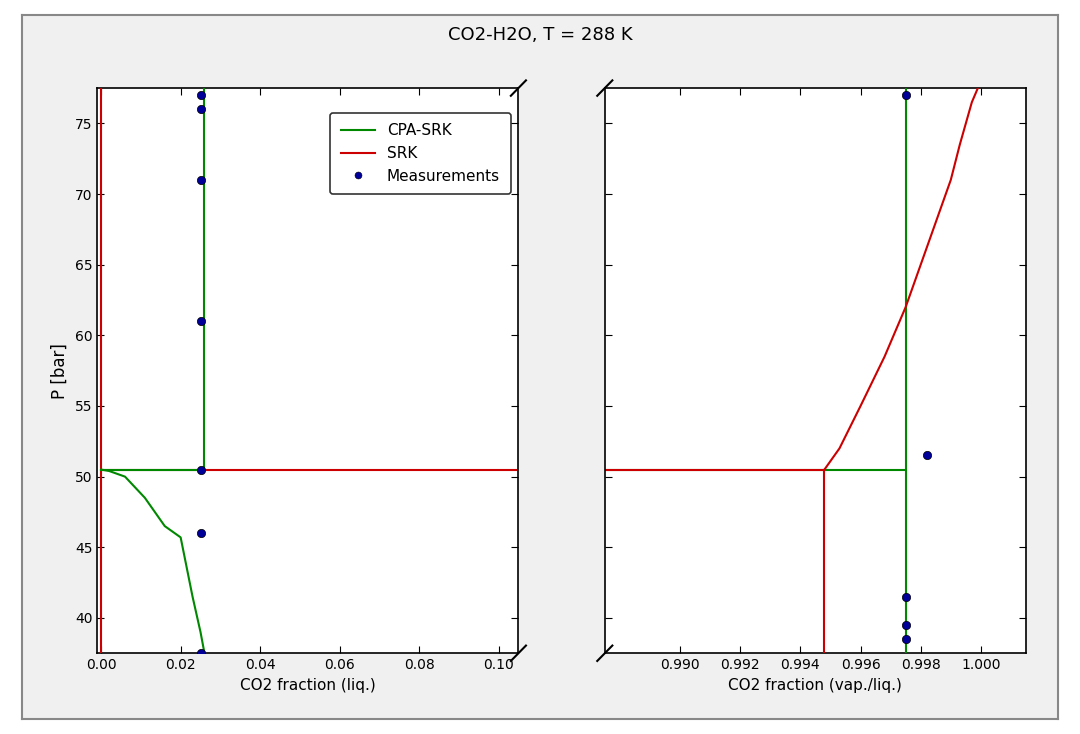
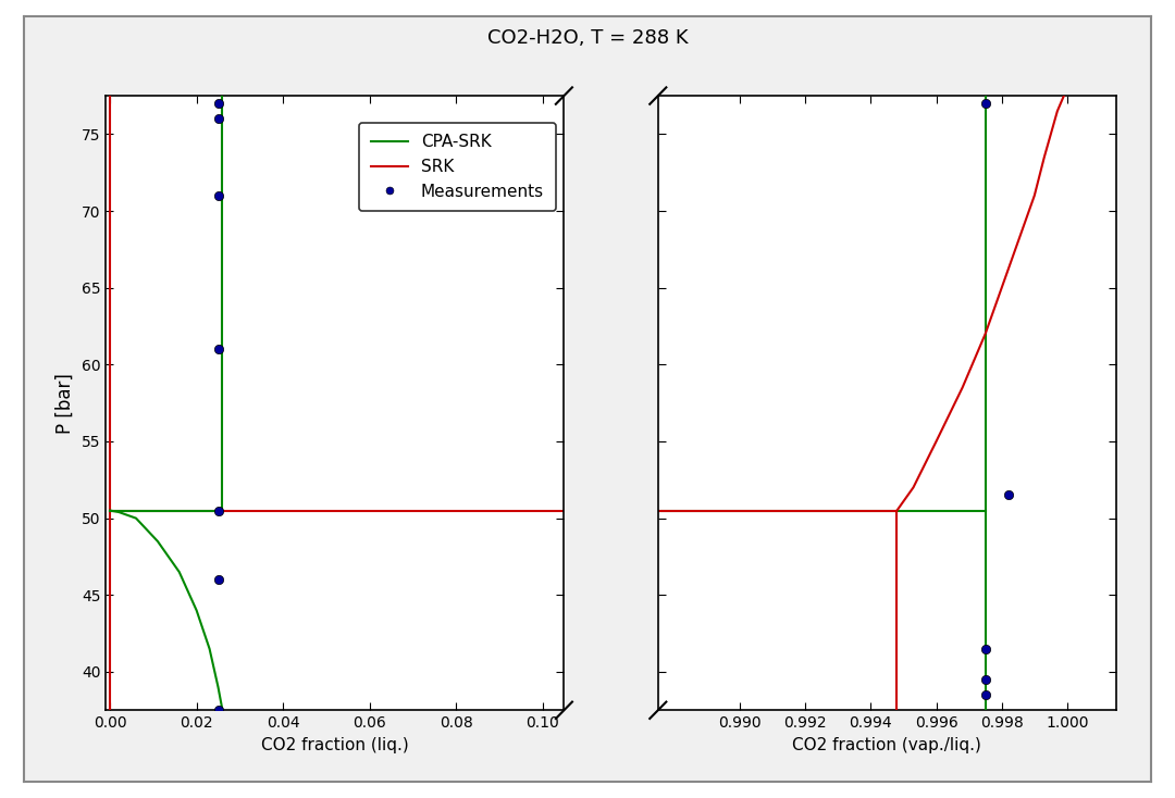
CPA-SRK/0.02: 45.7 -> 44.0
